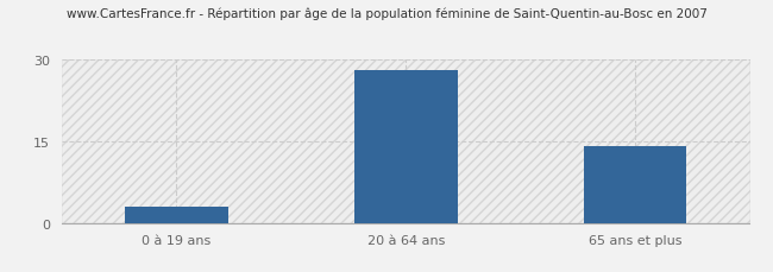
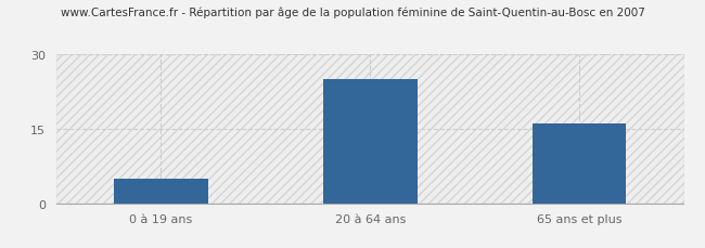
0 à 19 ans: 3 -> 5
20 à 64 ans: 28 -> 25
65 ans et plus: 14 -> 16
